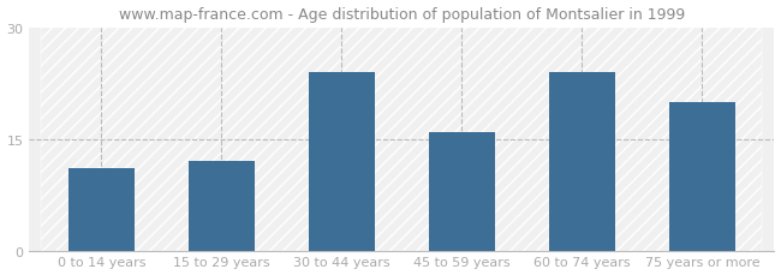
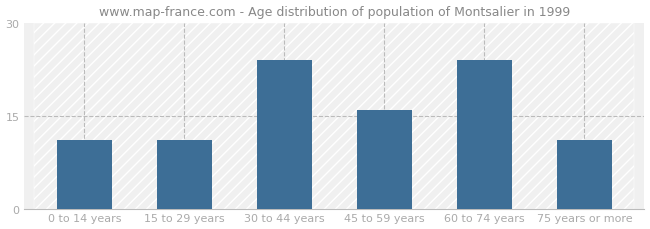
15 to 29 years: 12 -> 11
75 years or more: 20 -> 11
